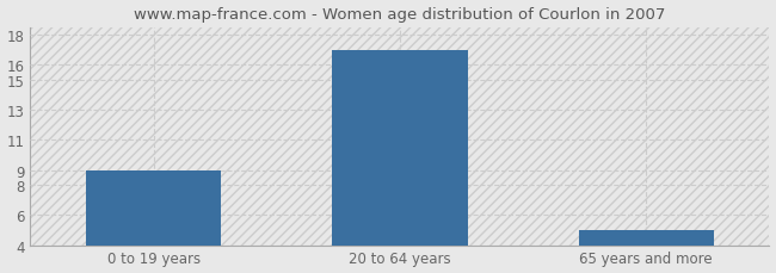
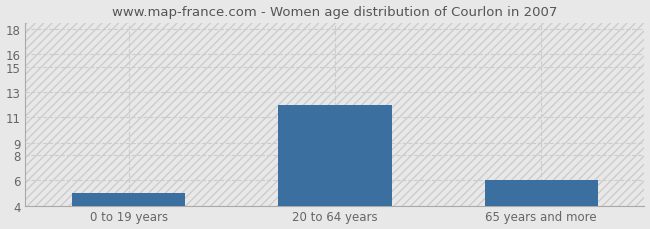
0 to 19 years: 9 -> 5
20 to 64 years: 17 -> 12
65 years and more: 5 -> 6
